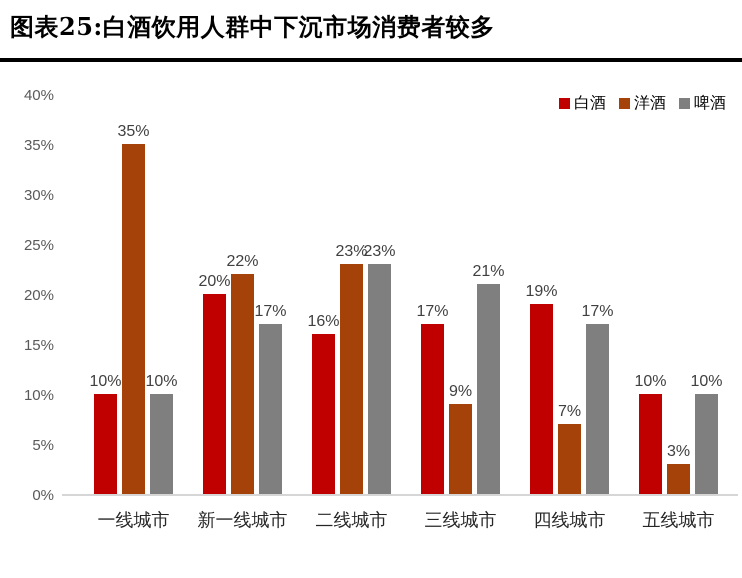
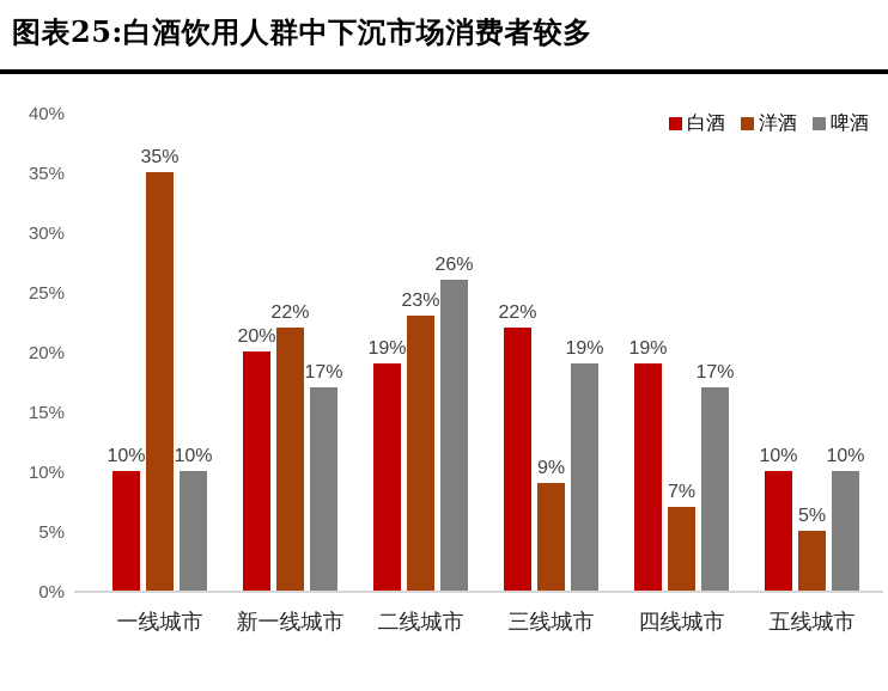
白酒/二线城市: 16% -> 19%
啤酒/二线城市: 23% -> 26%
白酒/三线城市: 17% -> 22%
啤酒/三线城市: 21% -> 19%
洋酒/五线城市: 3% -> 5%
